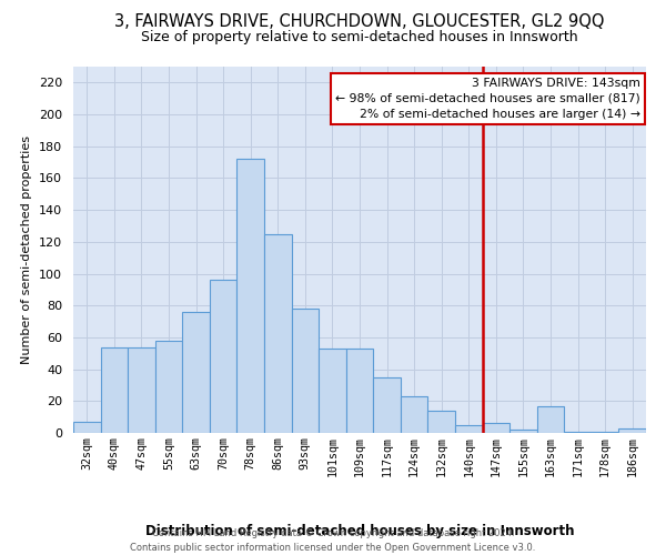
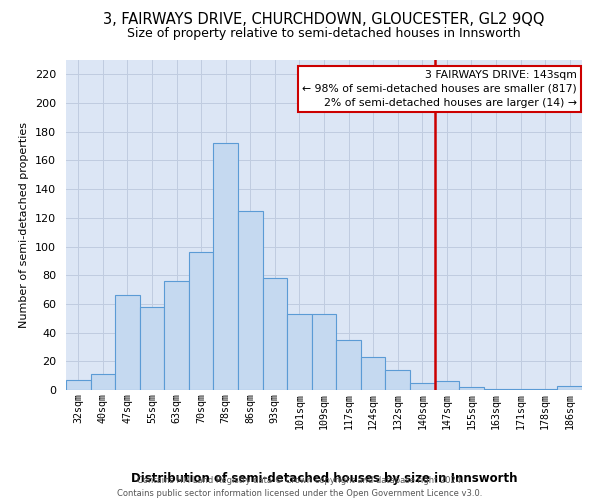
40sqm: 54 -> 11
47sqm: 54 -> 66
163sqm: 17 -> 1
